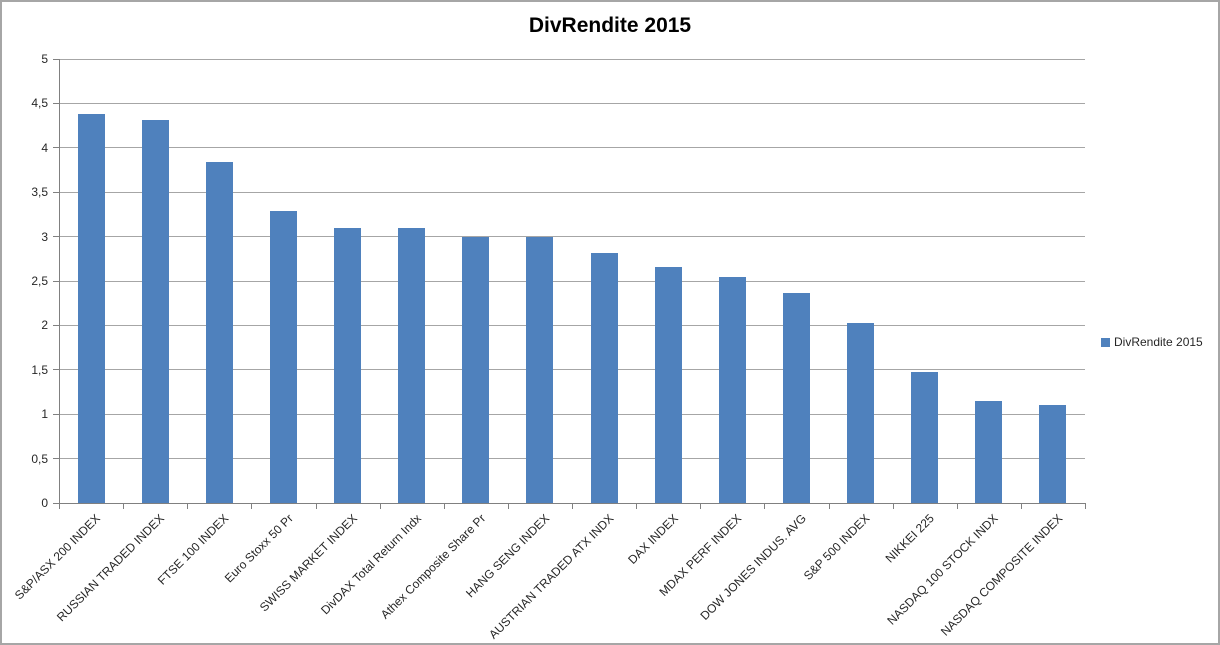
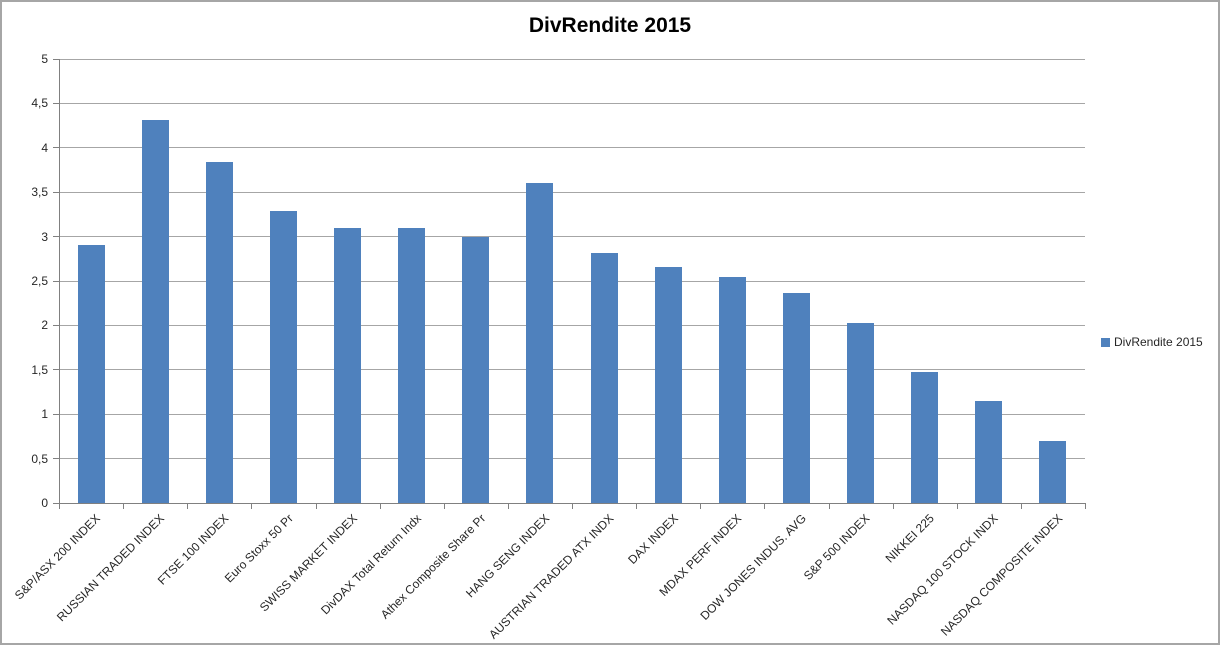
S&P/ASX 200 INDEX: 4.4 -> 2.9
HANG SENG INDEX: 3.0 -> 3.6
NASDAQ COMPOSITE INDEX: 1.1 -> 0.7
